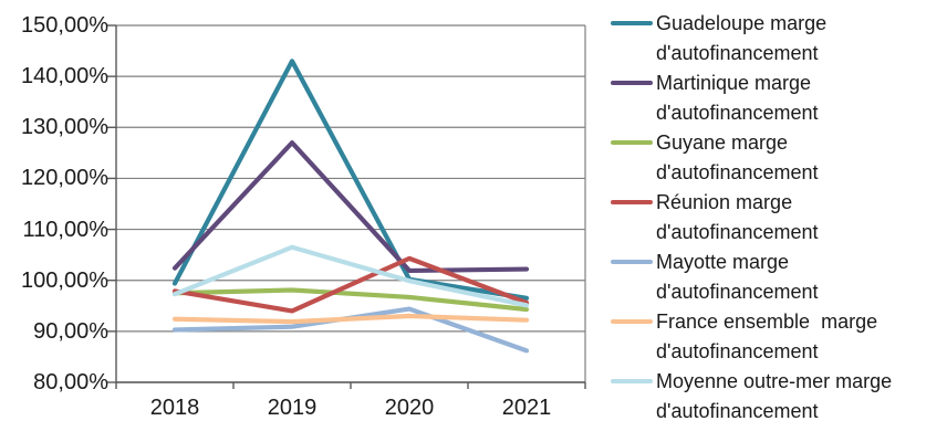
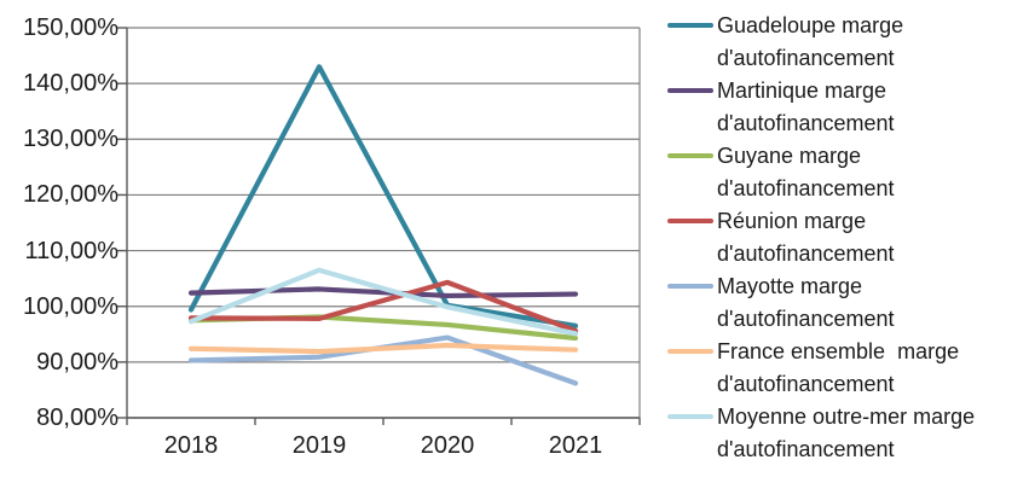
Martinique marge d'autofinancement/2019: 127% -> 103%
Réunion marge d'autofinancement/2019: 94% -> 98%
